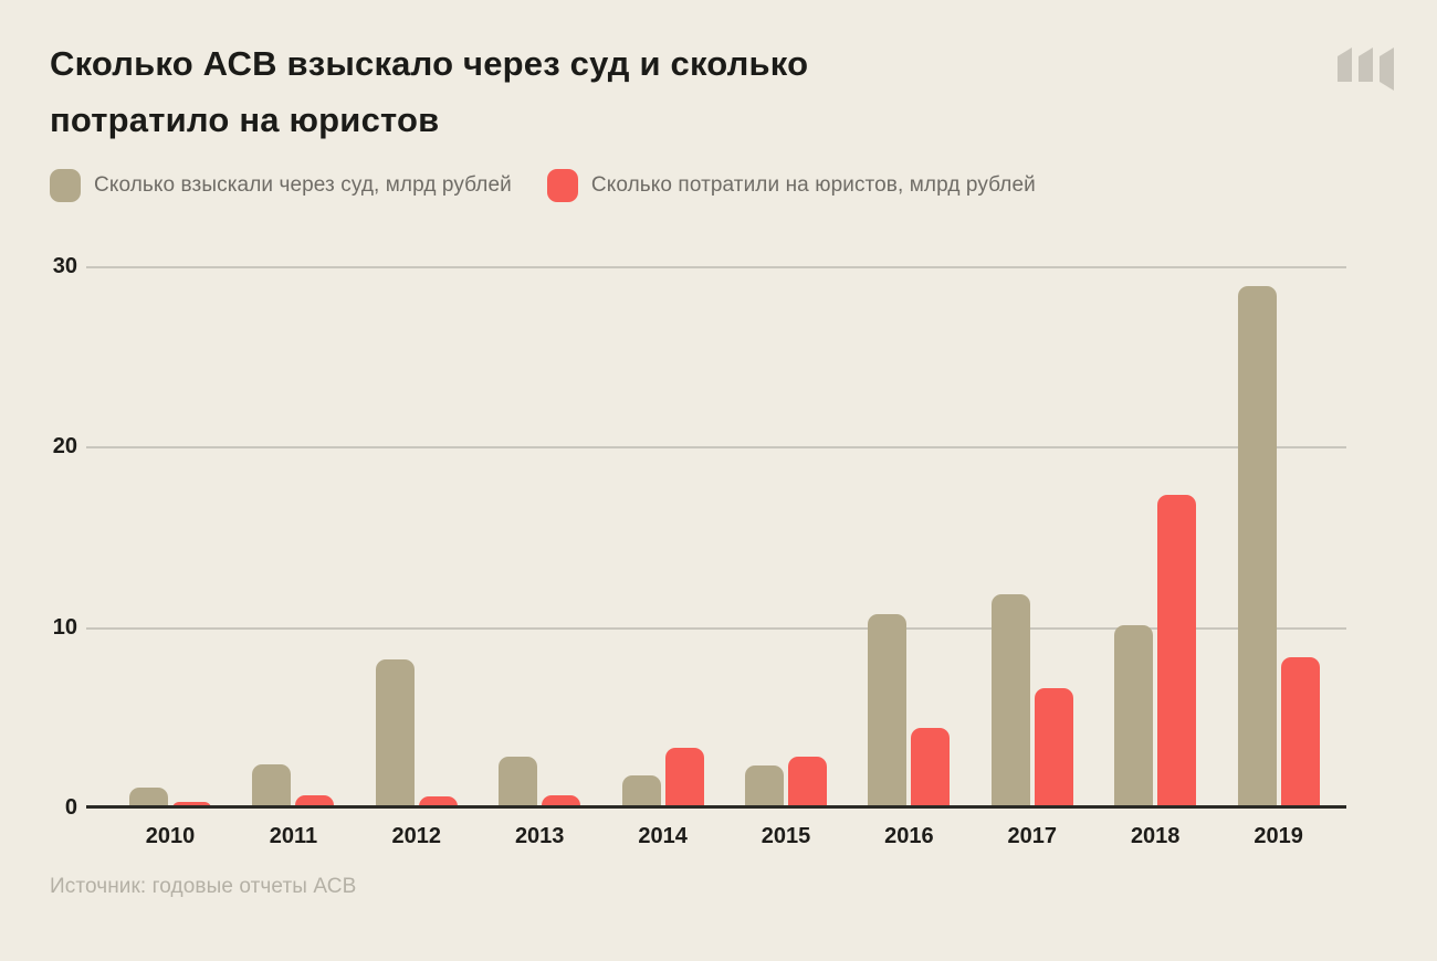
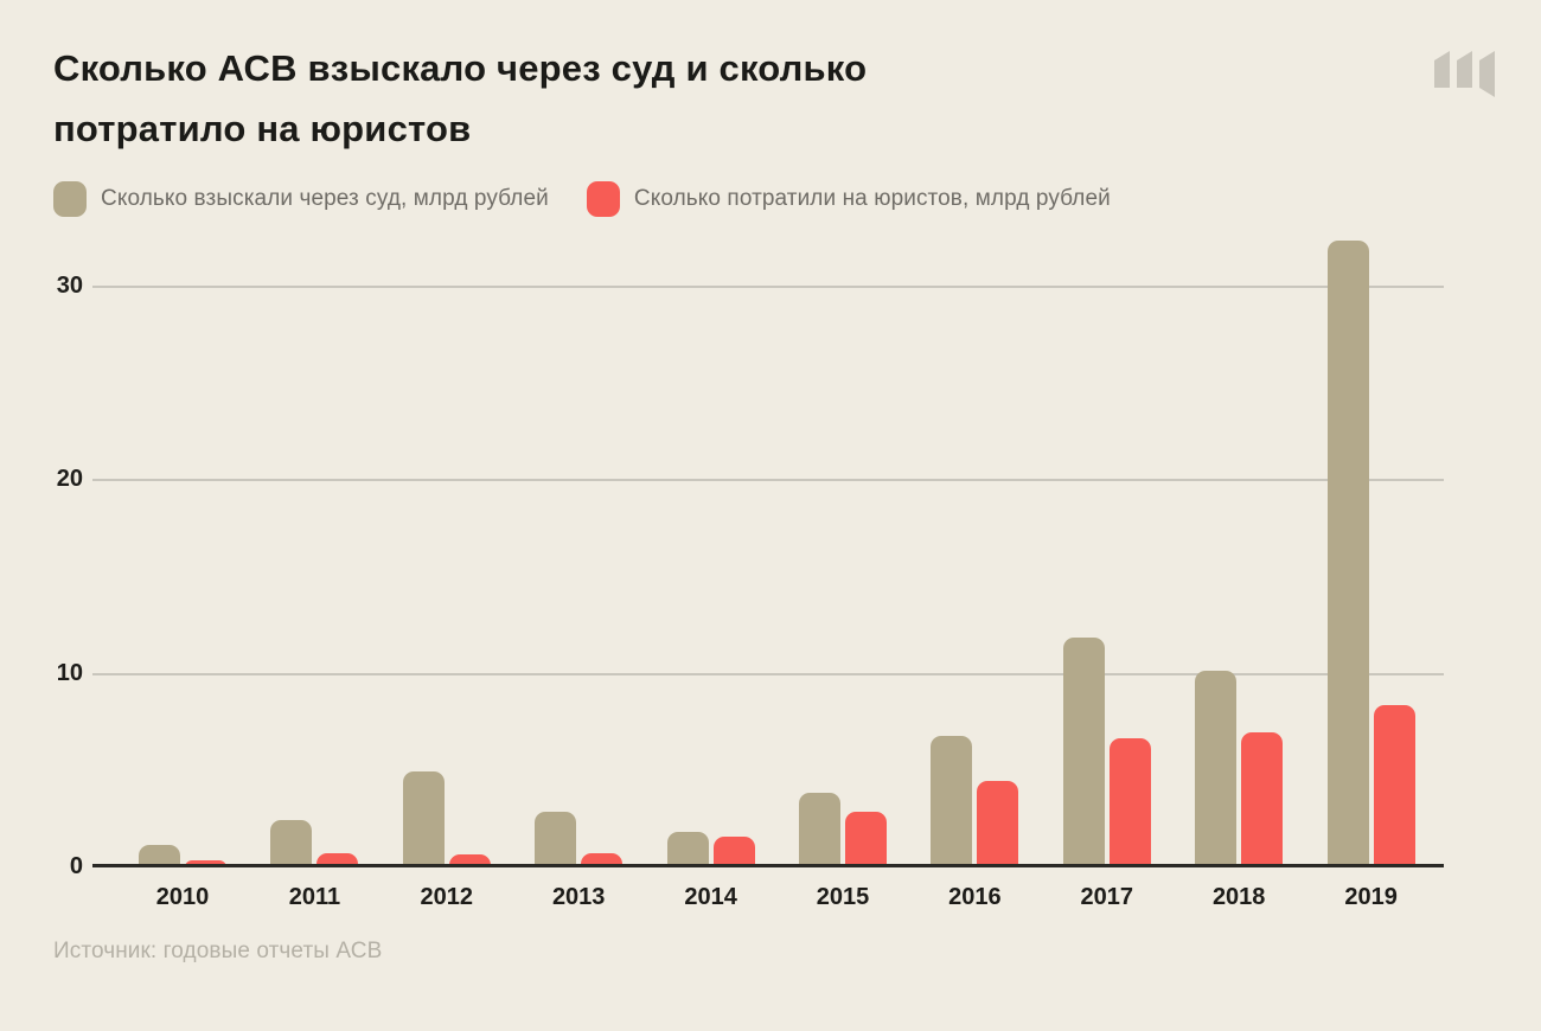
Сколько взыскали через суд, млрд рублей/2012: 8.2 -> 4.9
Сколько потратили на юристов, млрд рублей/2014: 3.3 -> 1.5
Сколько взыскали через суд, млрд рублей/2015: 2.3 -> 3.8
Сколько взыскали через суд, млрд рублей/2016: 10.7 -> 6.7
Сколько потратили на юристов, млрд рублей/2018: 17.3 -> 6.9
Сколько взыскали через суд, млрд рублей/2019: 28.9 -> 32.3
